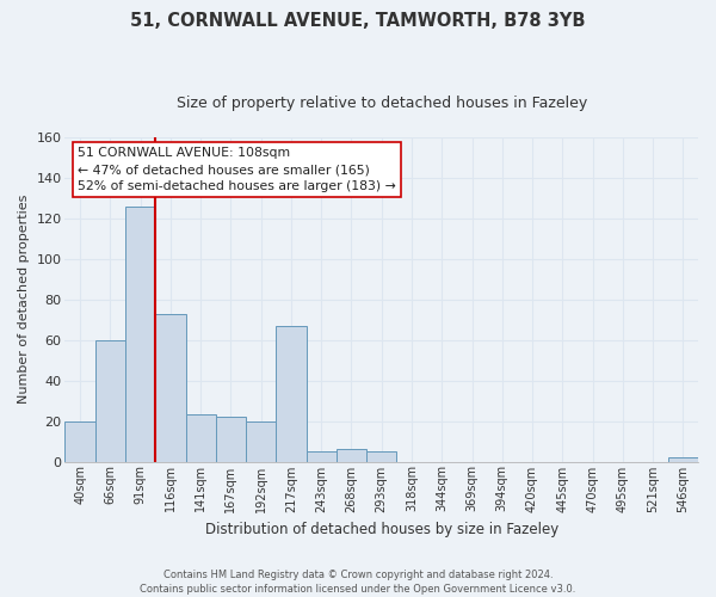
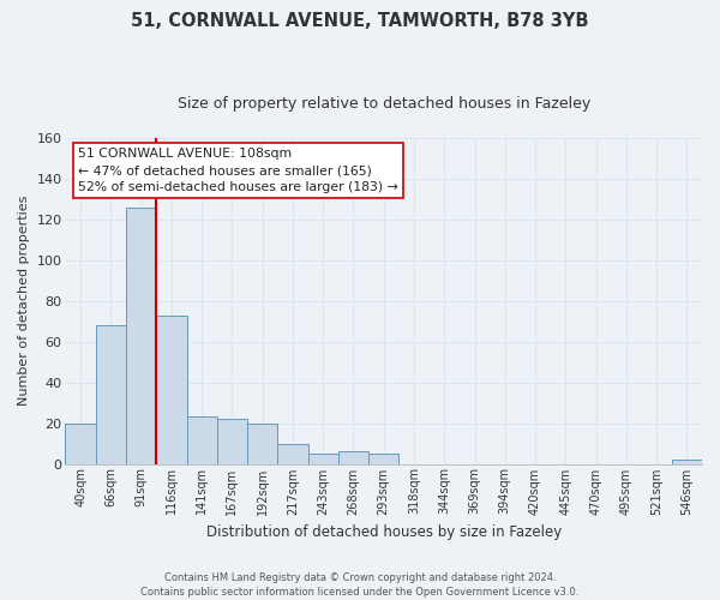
66sqm: 60 -> 68
217sqm: 67 -> 10
